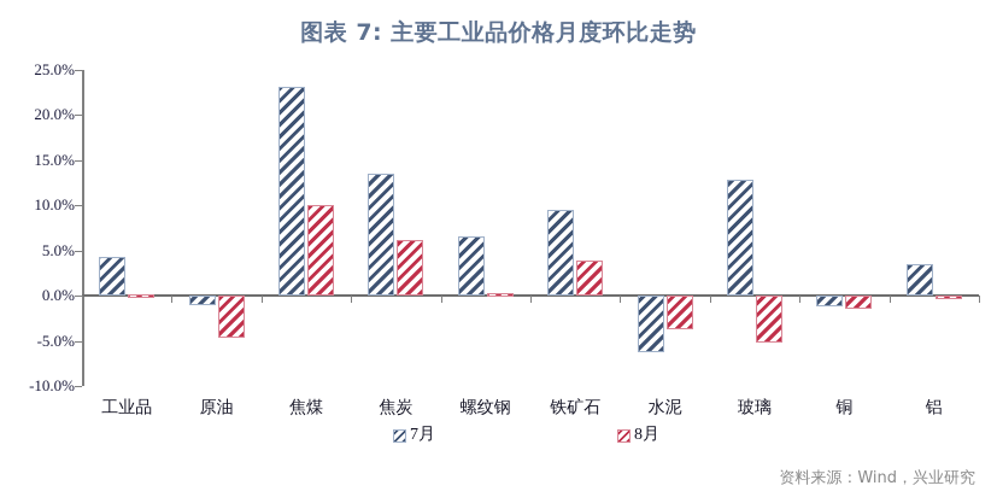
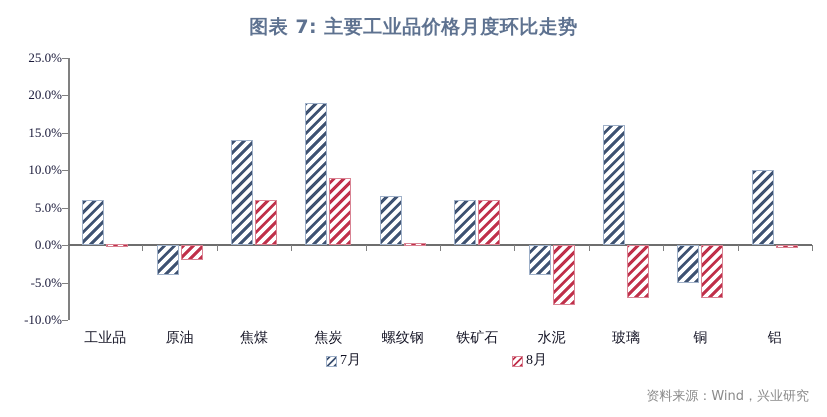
7月/工业品: 4% -> 6%
7月/原油: -1% -> -4%
8月/原油: -5% -> -2%
7月/焦煤: 23% -> 14%
8月/焦煤: 10% -> 6%
7月/焦炭: 14% -> 19%
8月/焦炭: 6% -> 9%
7月/铁矿石: 10% -> 6%
8月/铁矿石: 4% -> 6%
7月/水泥: -6% -> -4%
8月/水泥: -4% -> -8%
7月/玻璃: 13% -> 16%
8月/玻璃: -5% -> -7%
7月/铜: -1% -> -5%
8月/铜: -2% -> -7%
7月/铝: 4% -> 10%
